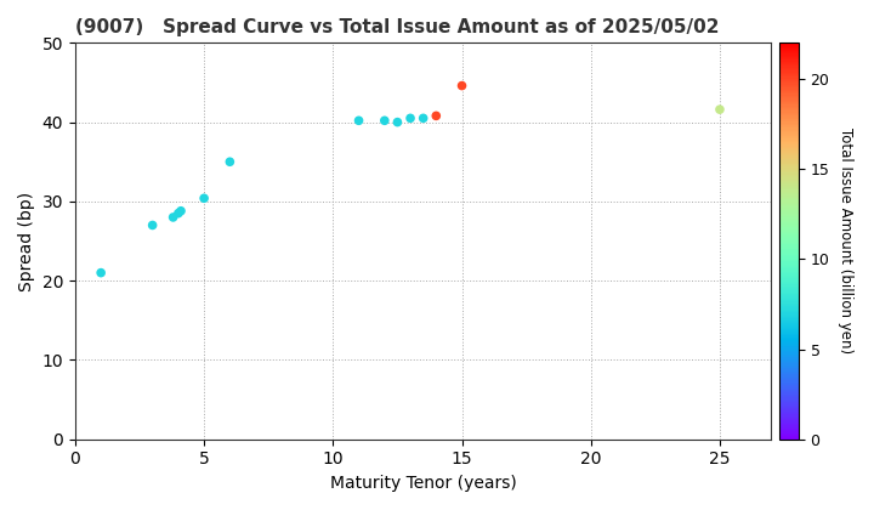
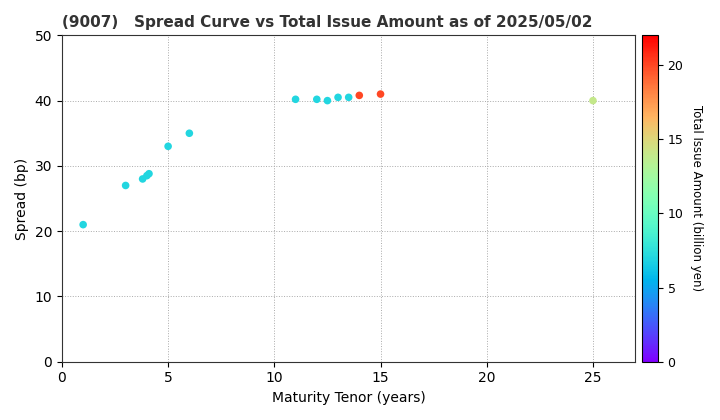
5: 30.4 -> 33.0
15: 44.6 -> 41.0
25: 41.6 -> 40.0
